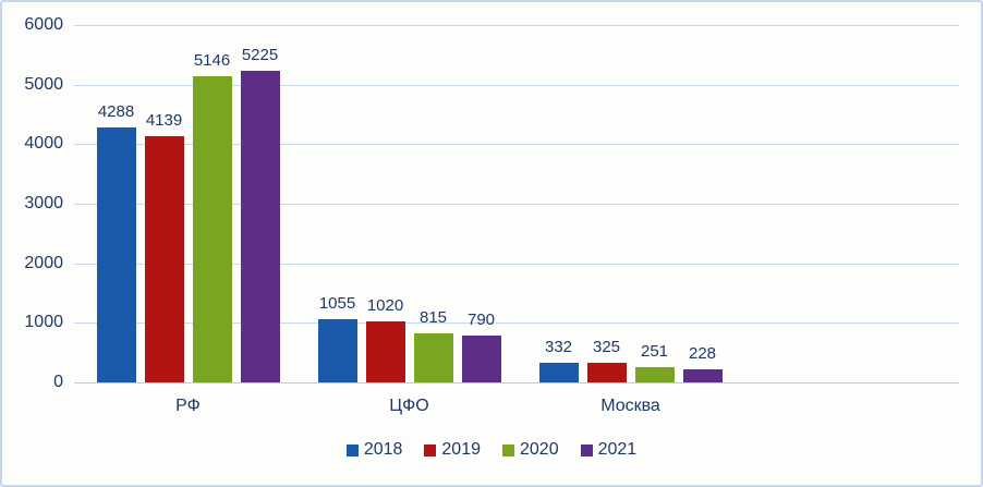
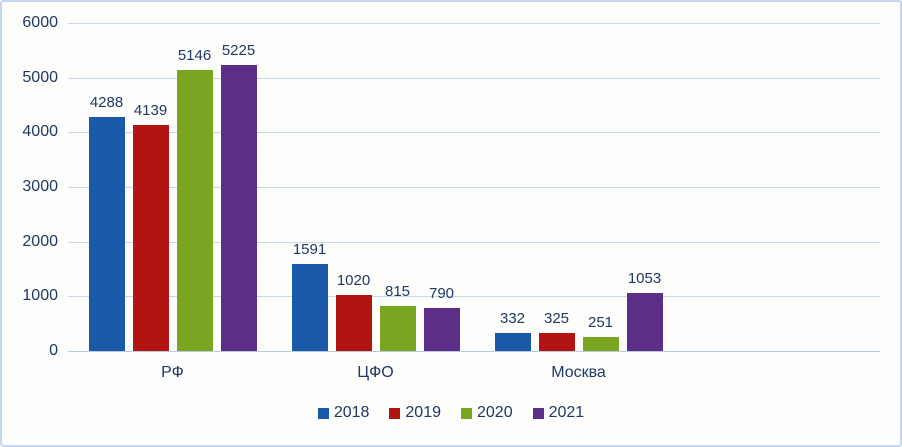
2018/ЦФО: 1055 -> 1591
2021/Москва: 228 -> 1053
